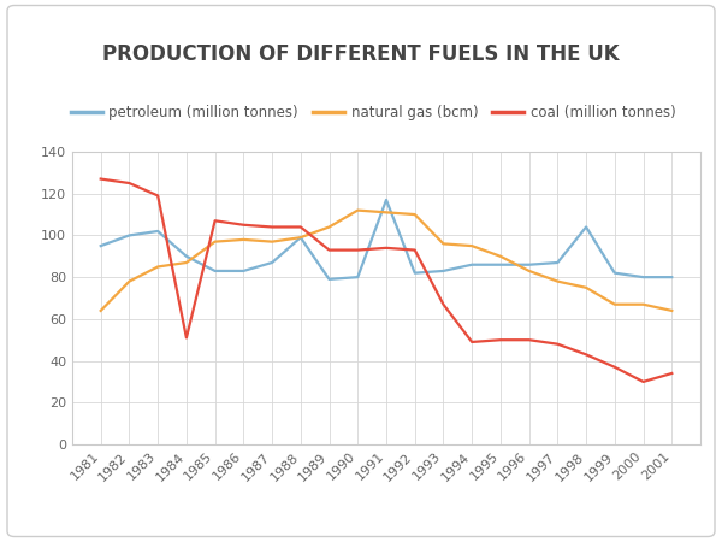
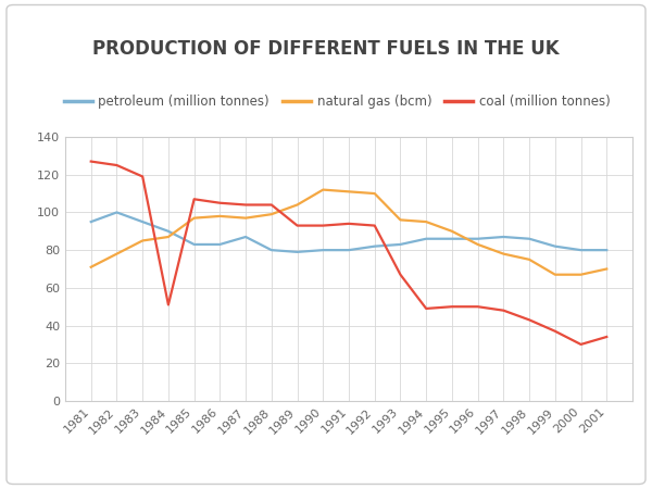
natural gas (bcm)/1981: 64 -> 71
petroleum (million tonnes)/1983: 102 -> 95
petroleum (million tonnes)/1988: 99 -> 80
petroleum (million tonnes)/1991: 117 -> 80
petroleum (million tonnes)/1998: 104 -> 86
natural gas (bcm)/2001: 64 -> 70
